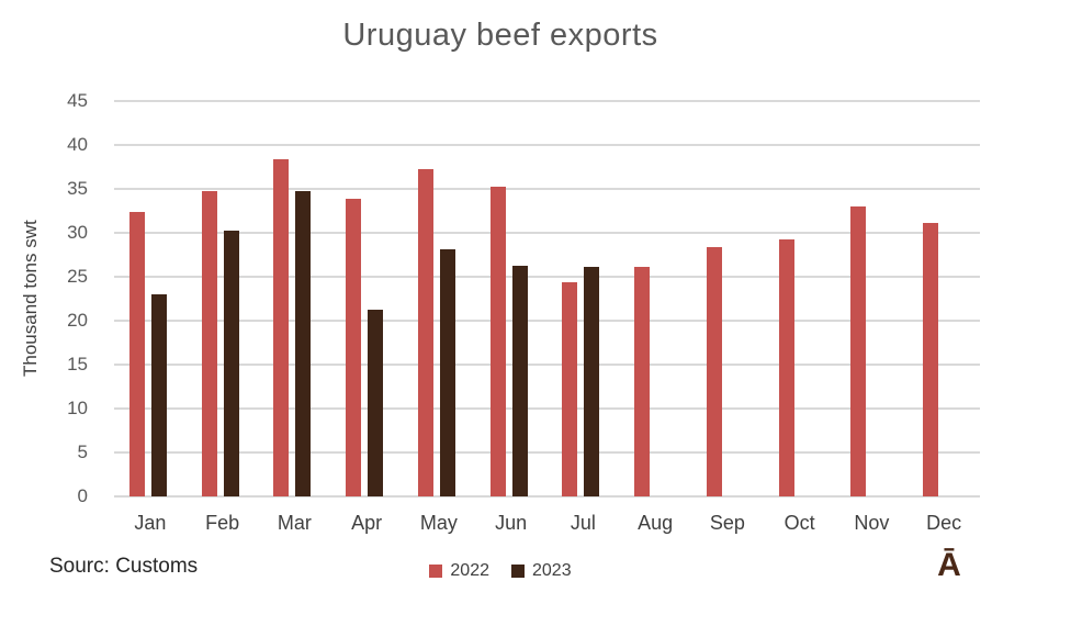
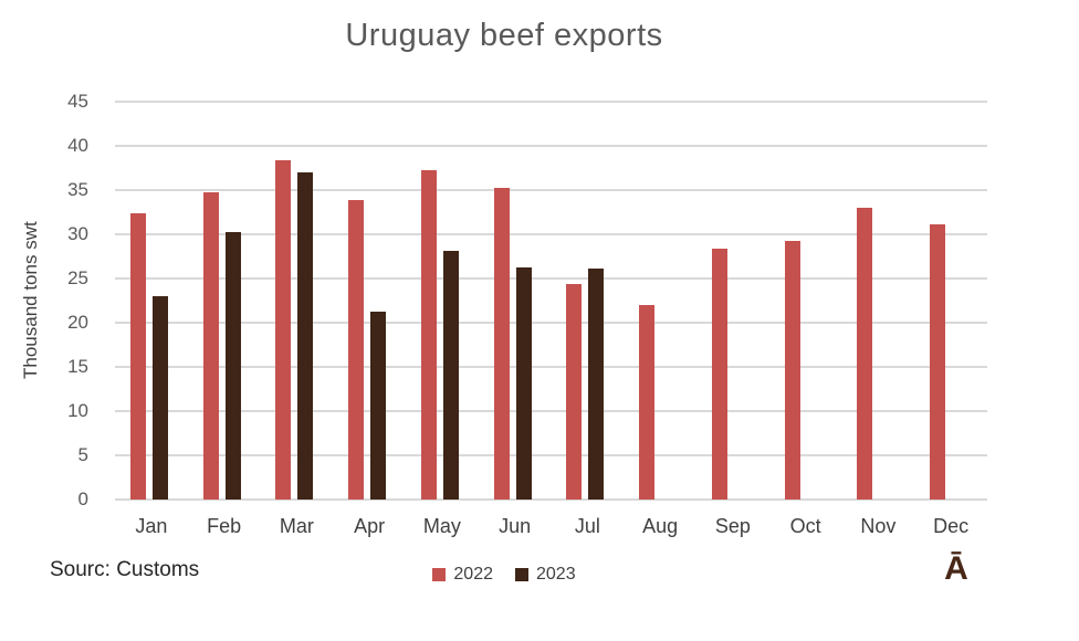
2023/Mar: 35 -> 37
2022/Aug: 26 -> 22
